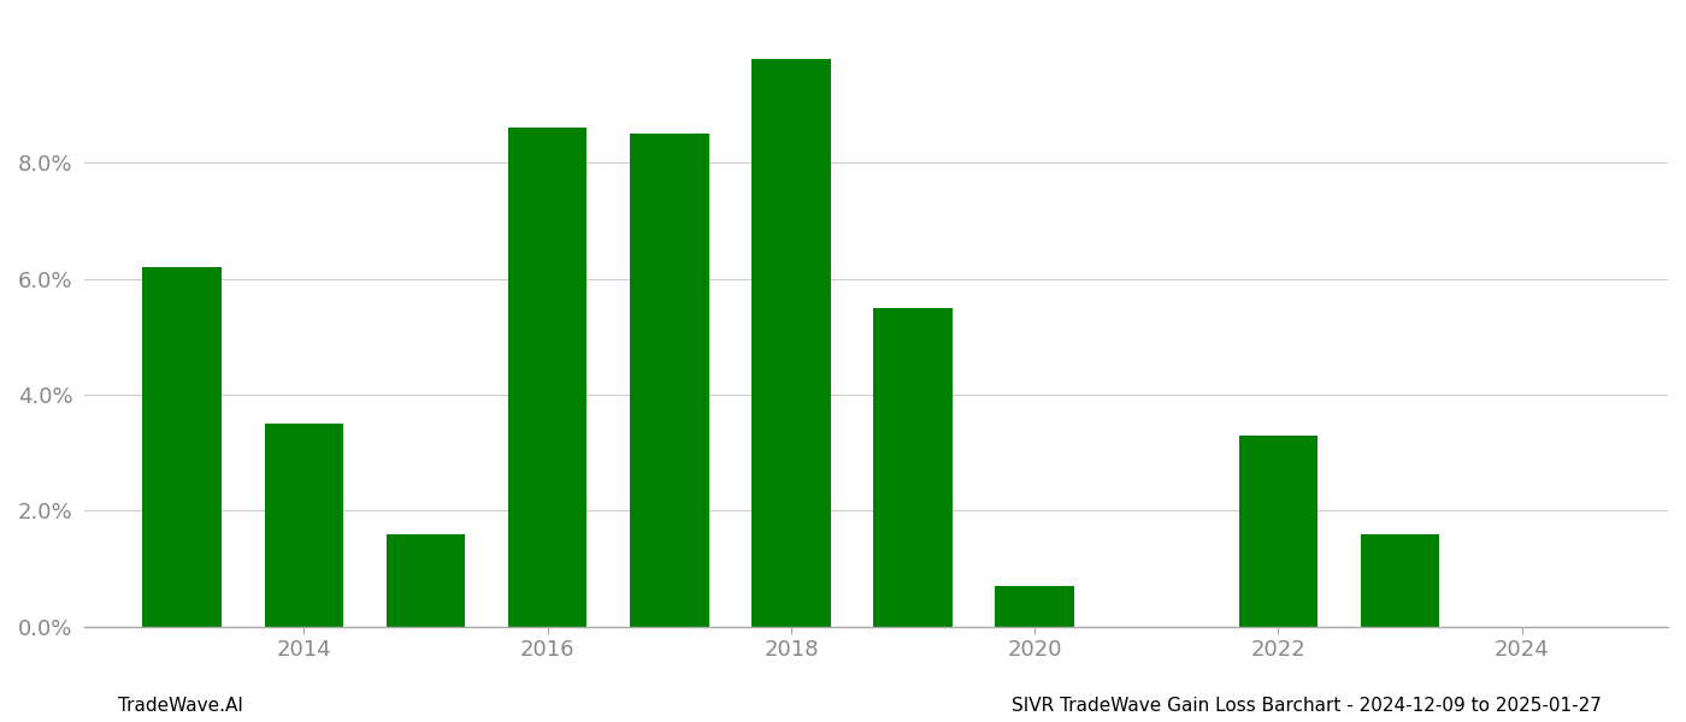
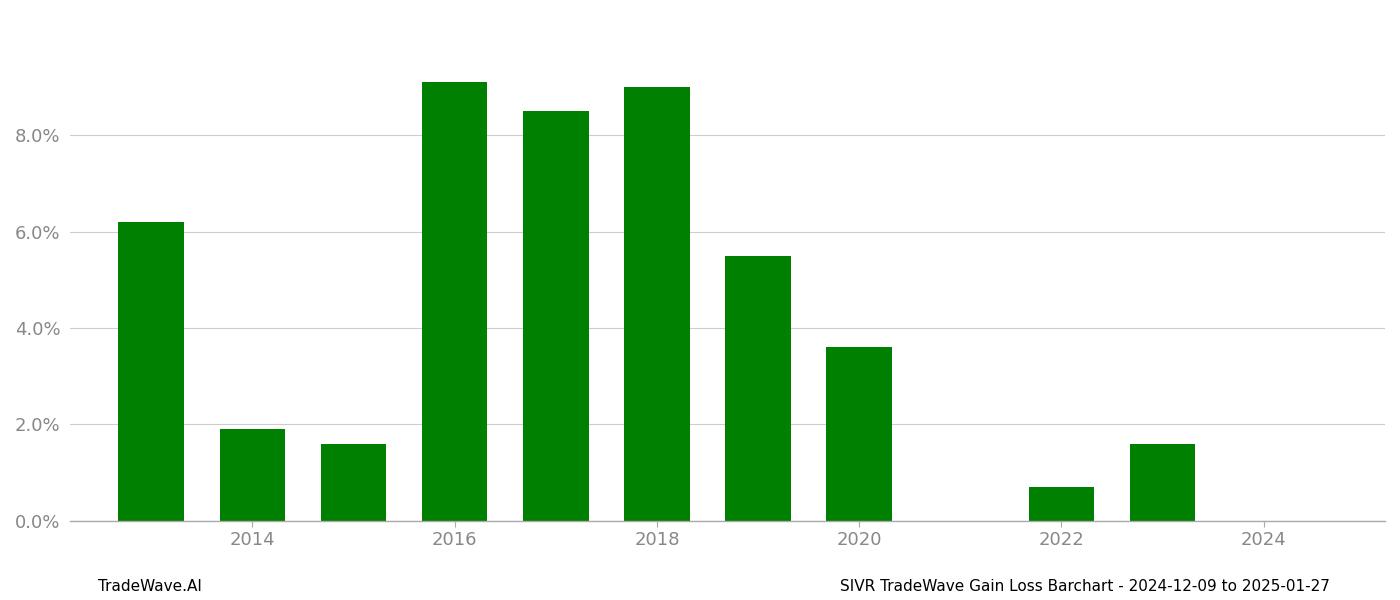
2014: 3.5% -> 1.9%
2016: 8.6% -> 9.1%
2018: 9.8% -> 9.0%
2020: 0.7% -> 3.6%
2022: 3.3% -> 0.7%
